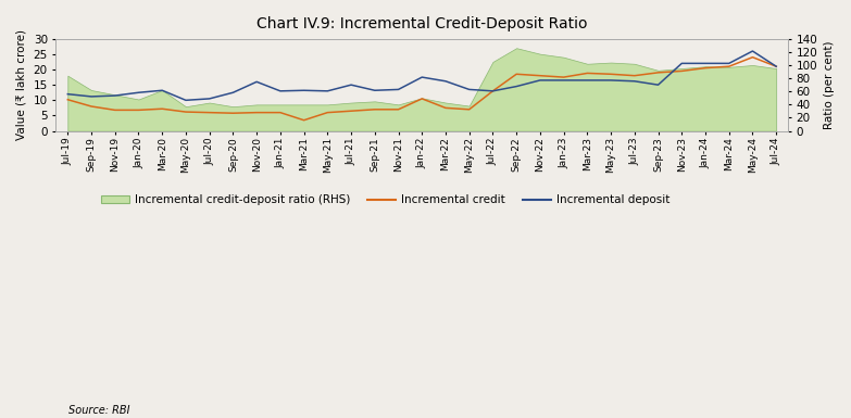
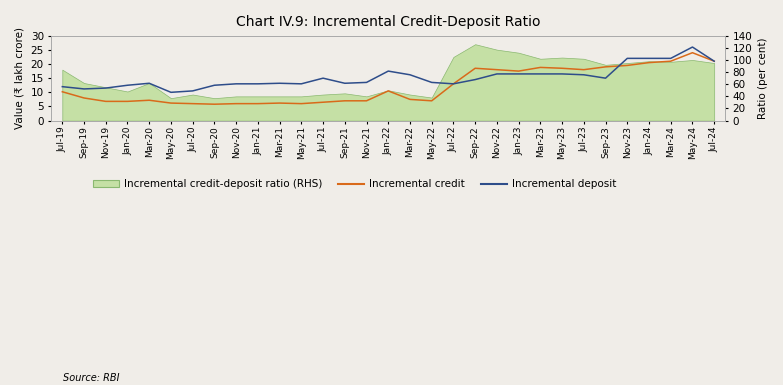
Incremental deposit/Nov-20: 16.0 -> 13.0
Incremental credit/Mar-21: 3.5 -> 6.2
